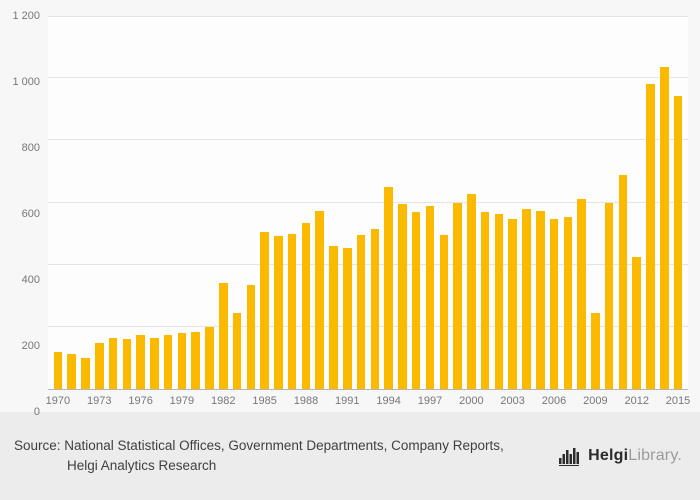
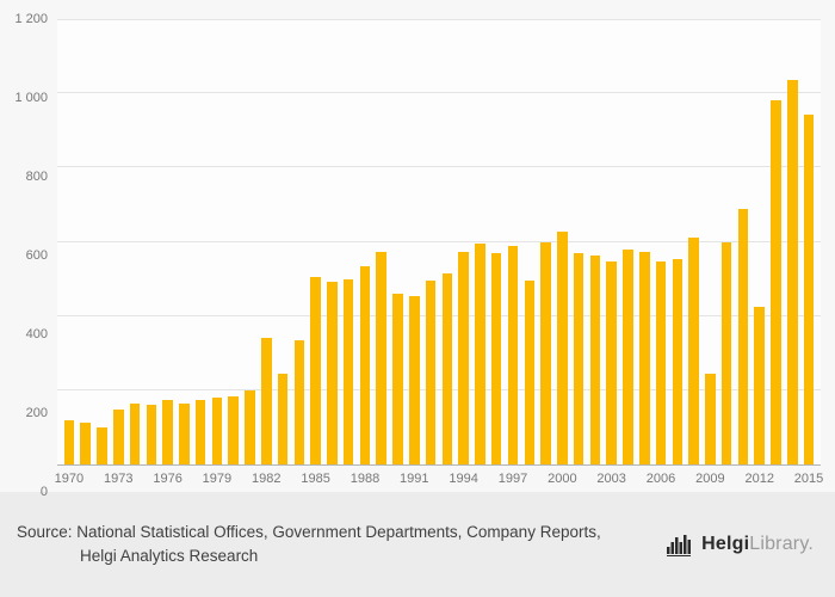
1994: 650 -> 570
